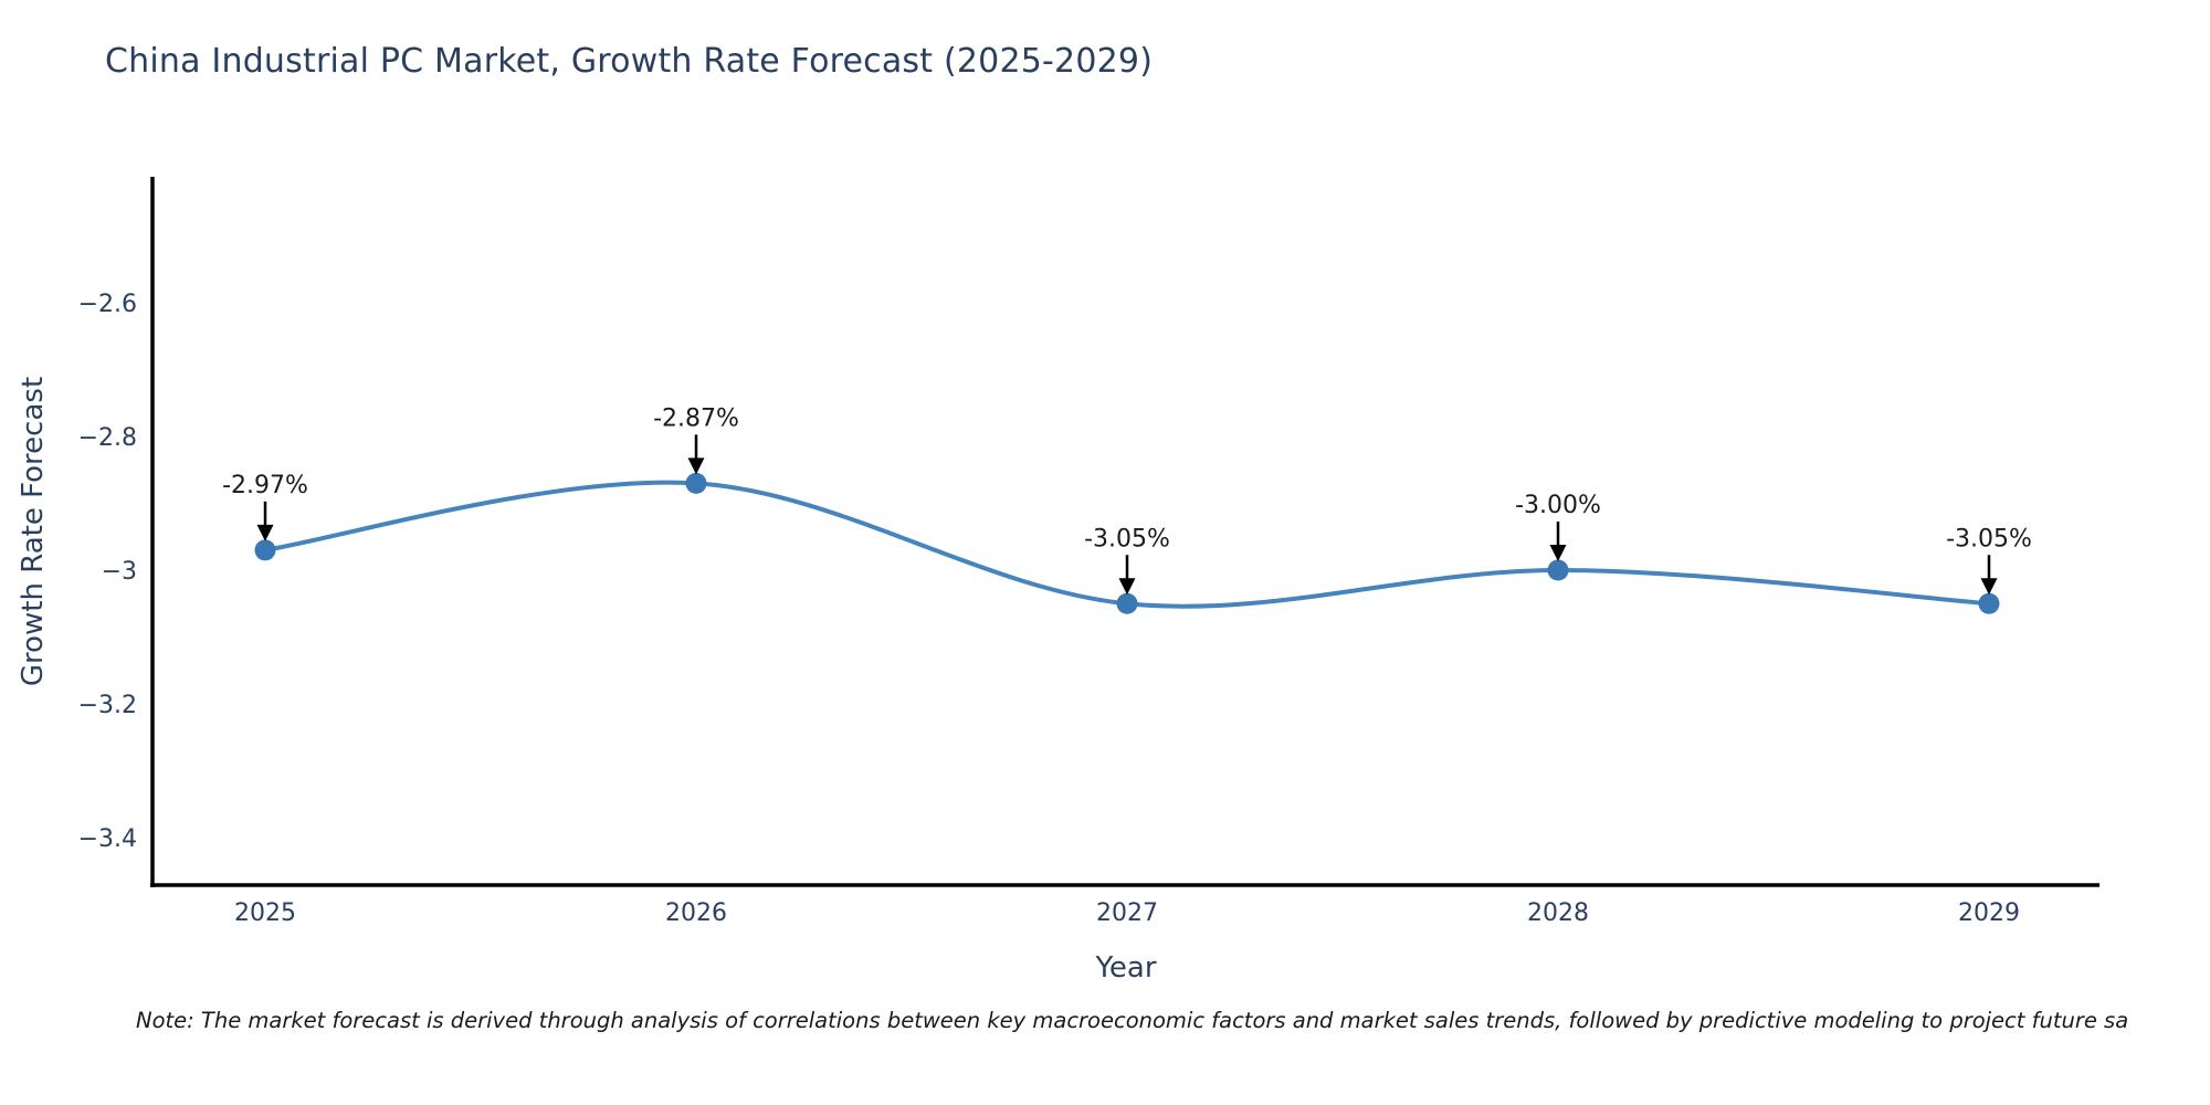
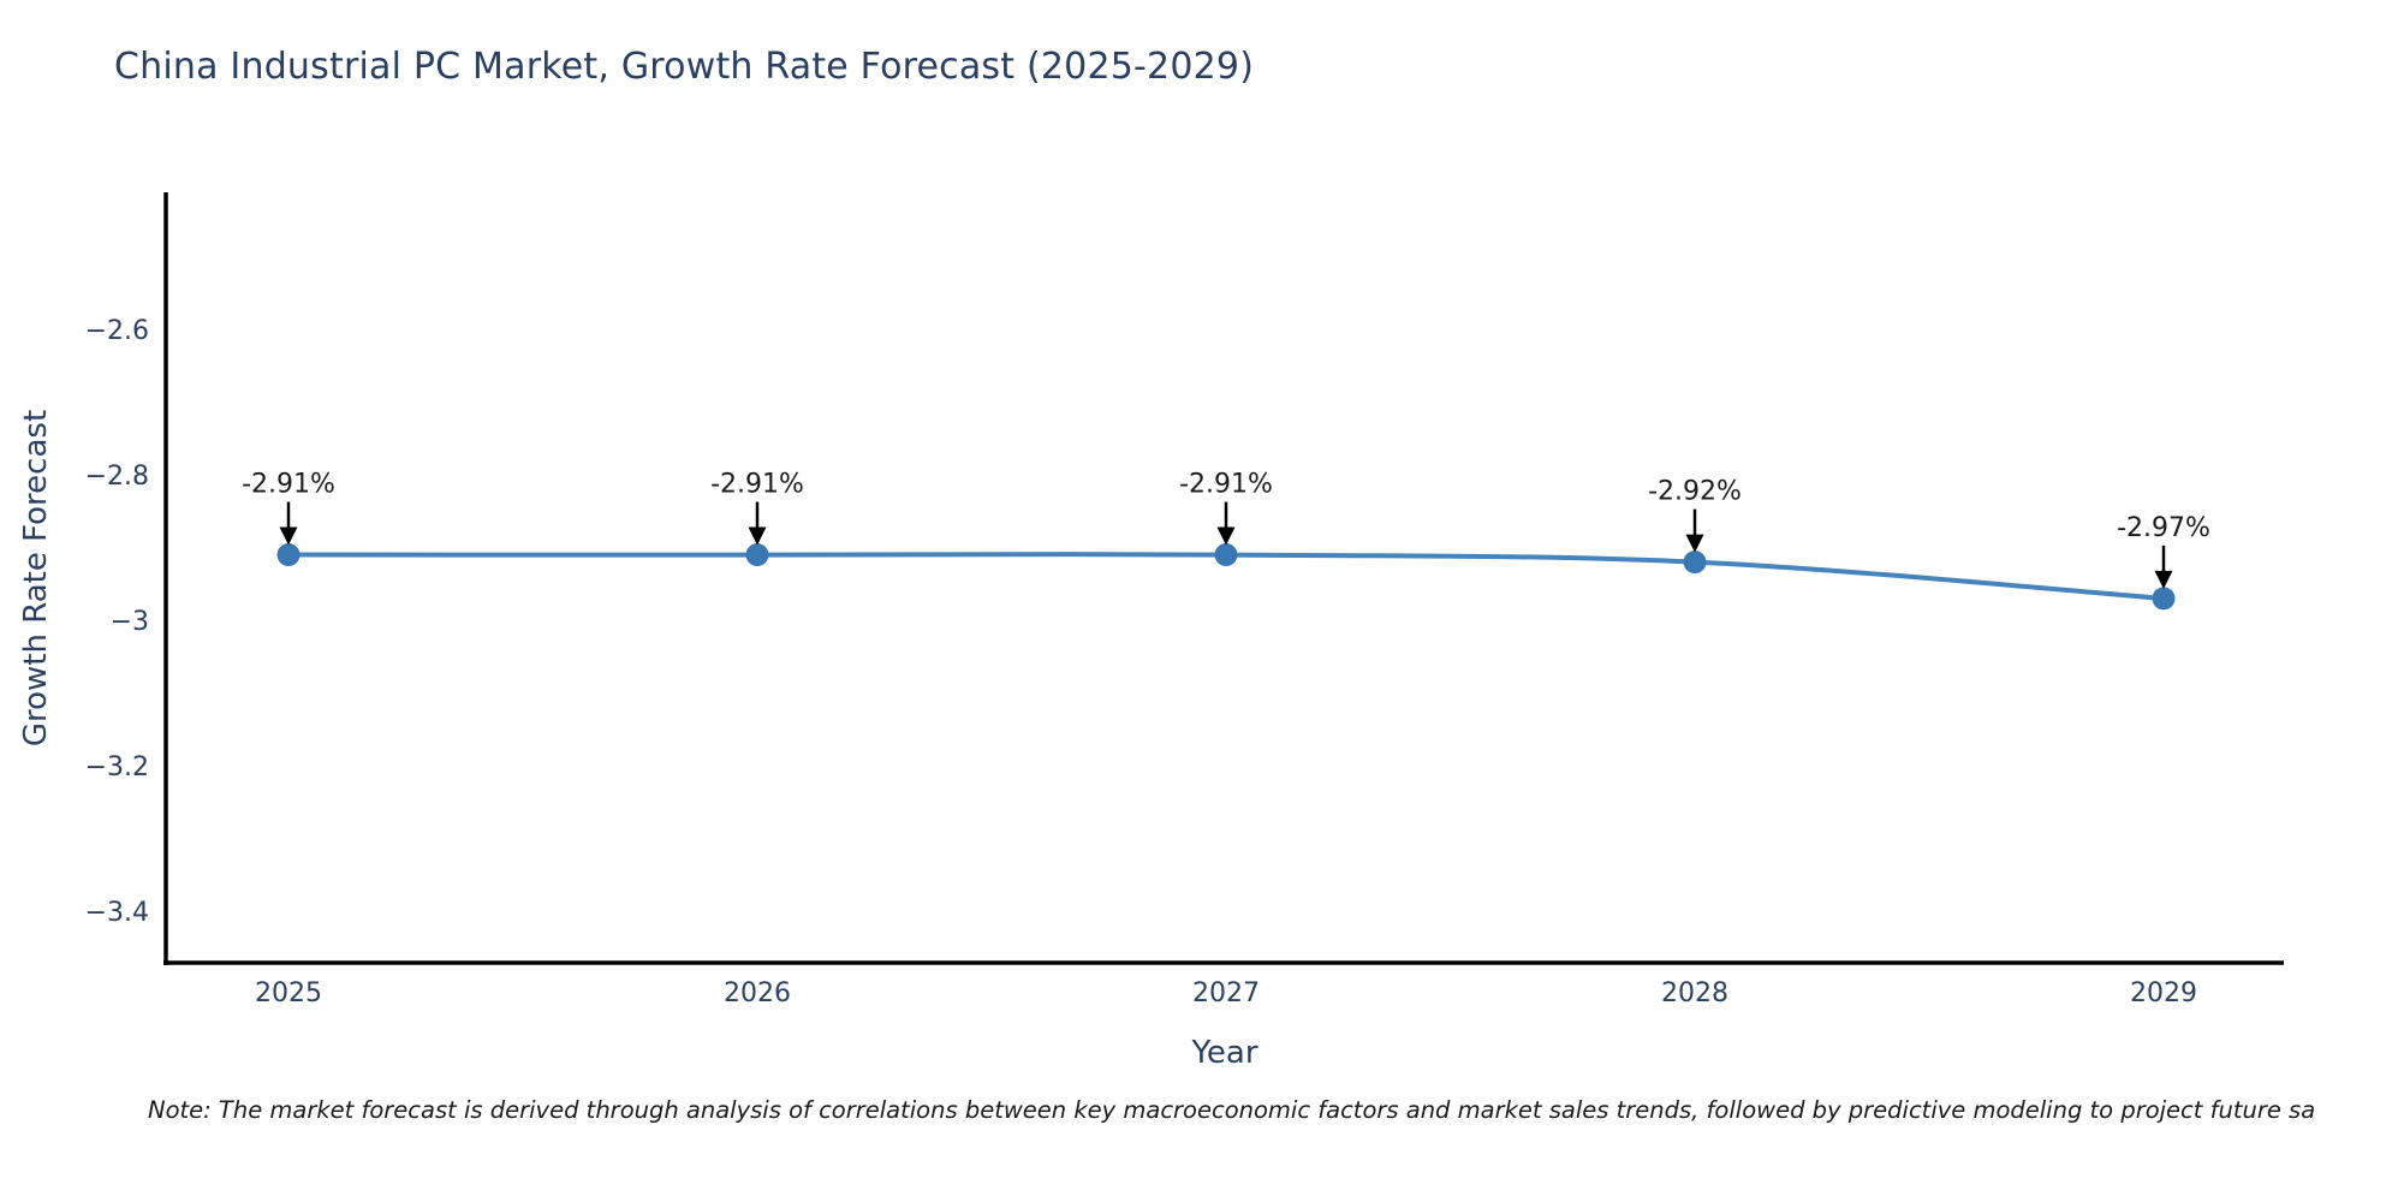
2025: -2.97% -> -2.91%
2026: -2.87% -> -2.91%
2027: -3.05% -> -2.91%
2028: -3.00% -> -2.92%
2029: -3.05% -> -2.97%
